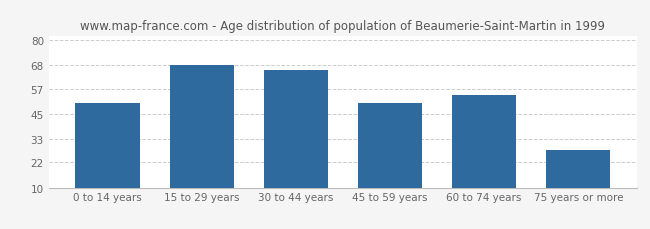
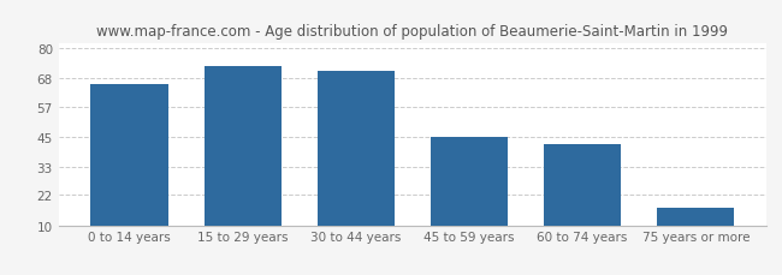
0 to 14 years: 50 -> 66
15 to 29 years: 68 -> 73
30 to 44 years: 66 -> 71
45 to 59 years: 50 -> 45
60 to 74 years: 54 -> 42
75 years or more: 28 -> 17
